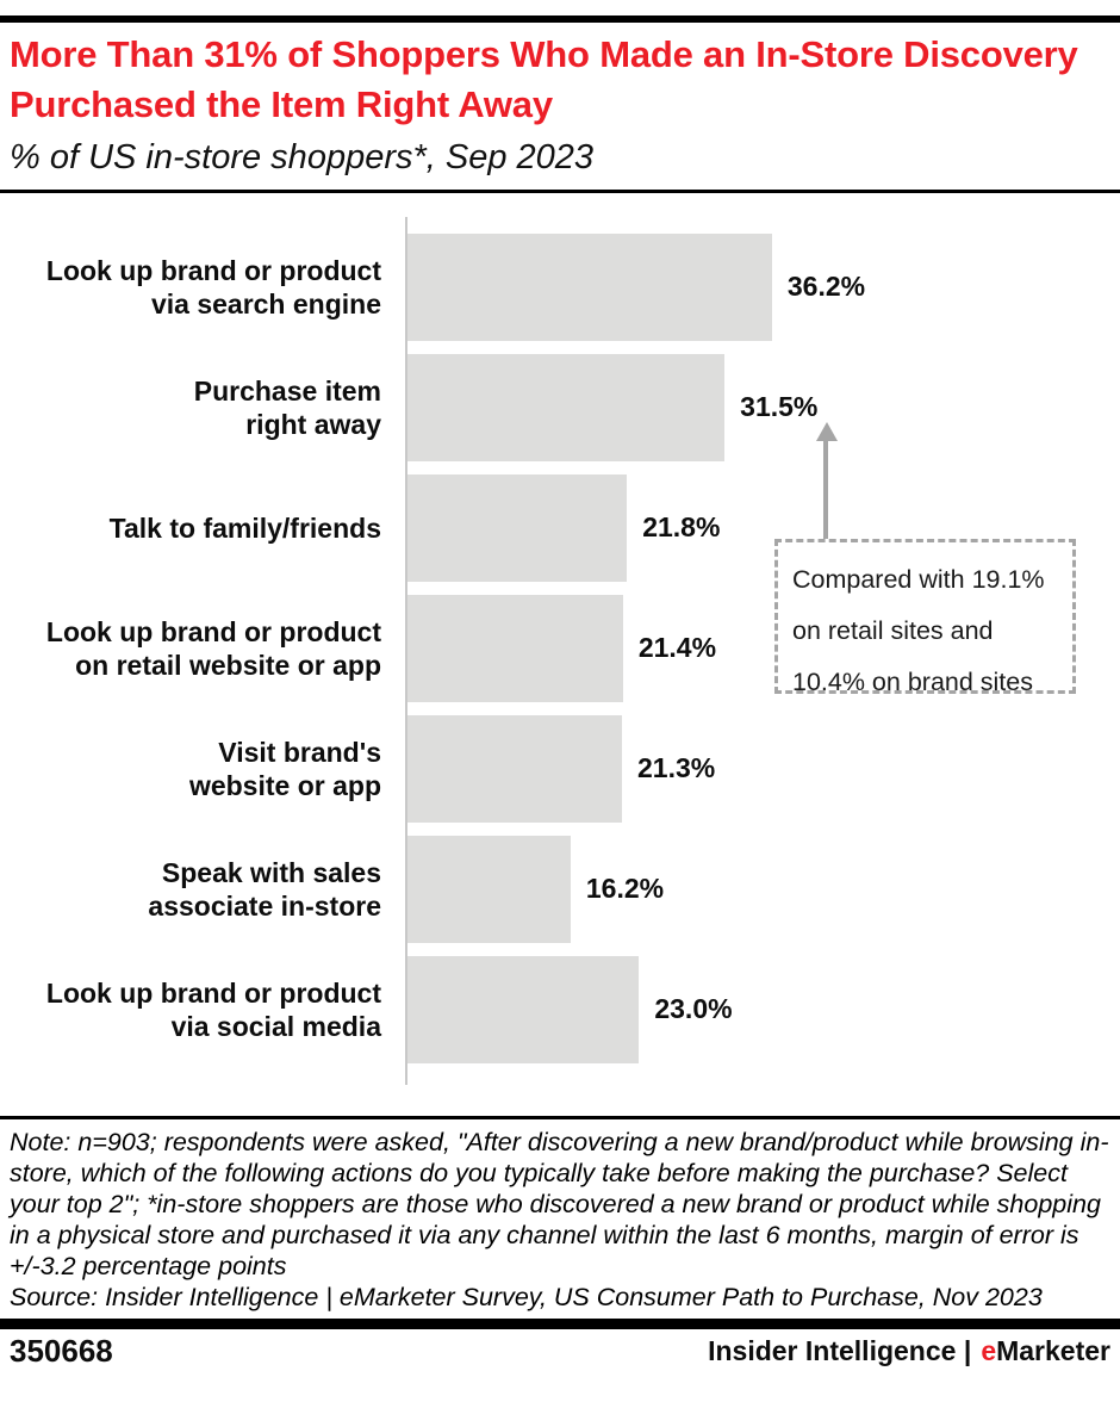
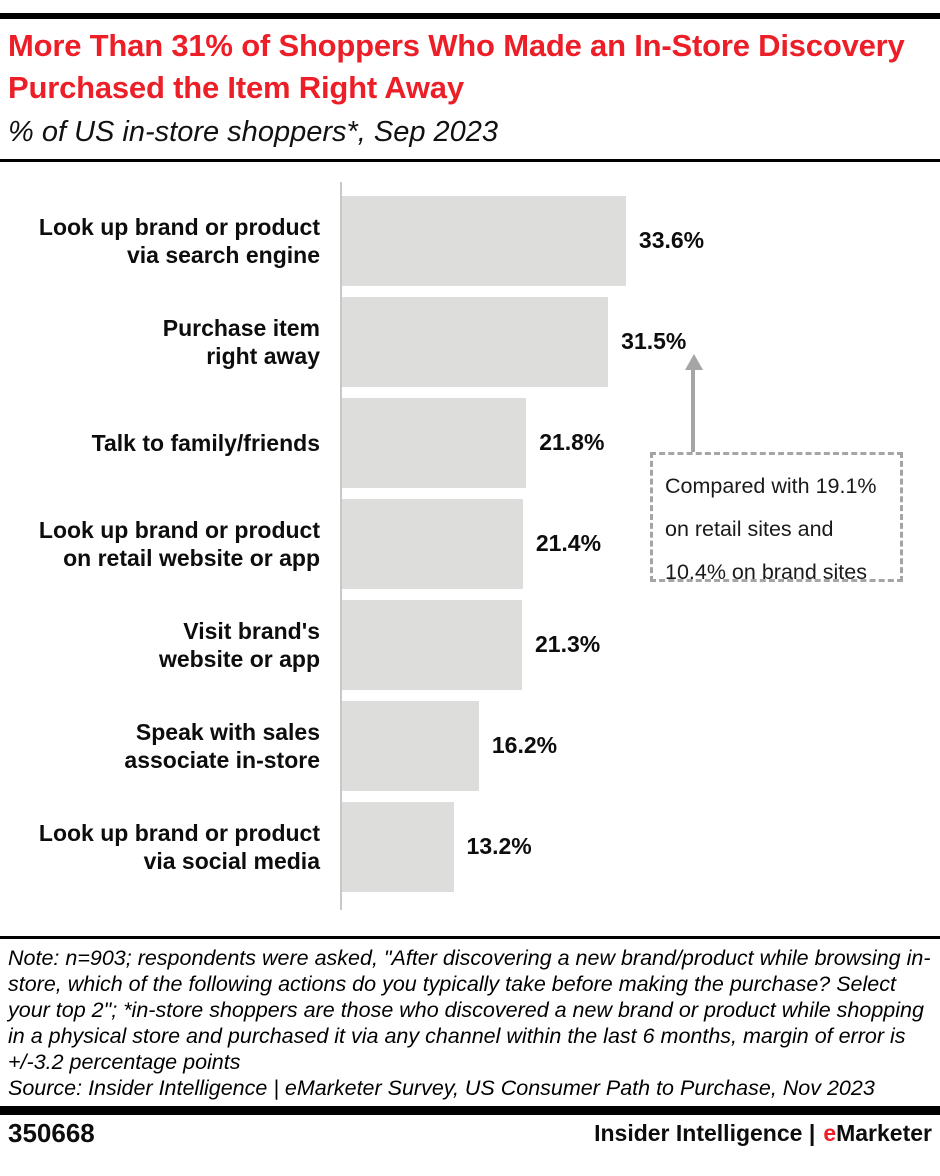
Look up brand or product via search engine: 36.2% -> 33.6%
Look up brand or product via social media: 23.0% -> 13.2%
